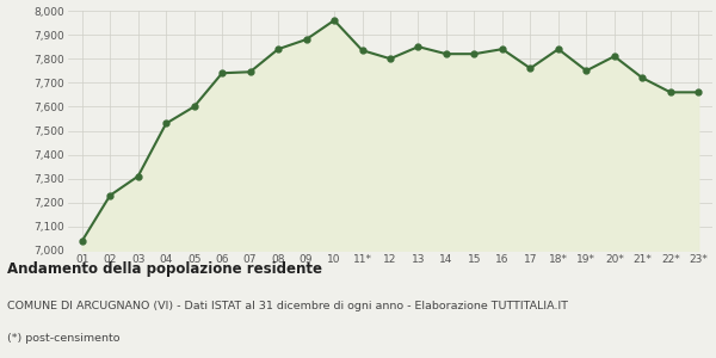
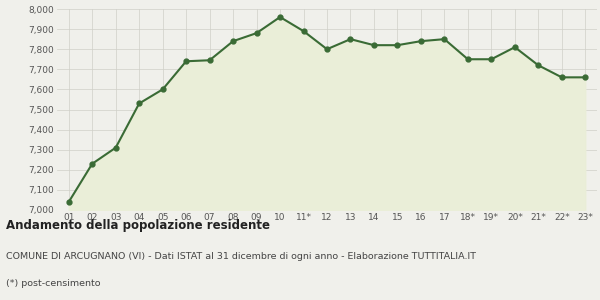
11*: 7,835 -> 7,890
17: 7,760 -> 7,850
18*: 7,840 -> 7,750
